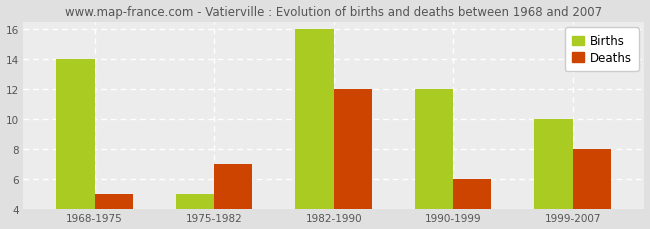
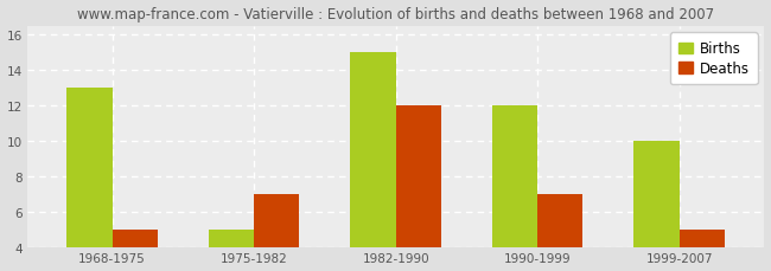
Births/1968-1975: 14 -> 13
Births/1982-1990: 16 -> 15
Deaths/1990-1999: 6 -> 7
Deaths/1999-2007: 8 -> 5
